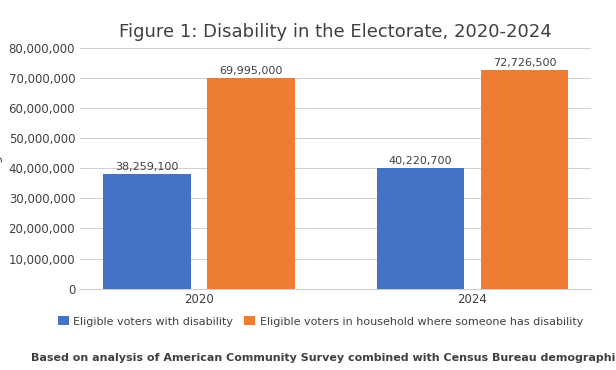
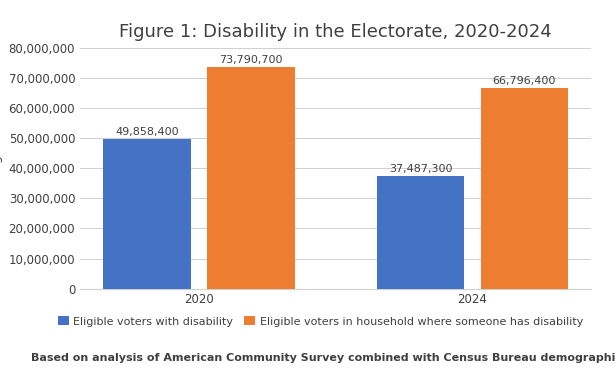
Eligible voters with disability/2020: 38,259,100 -> 49,858,400
Eligible voters in household where someone has disability/2020: 69,995,000 -> 73,790,700
Eligible voters with disability/2024: 40,220,700 -> 37,487,300
Eligible voters in household where someone has disability/2024: 72,726,500 -> 66,796,400
